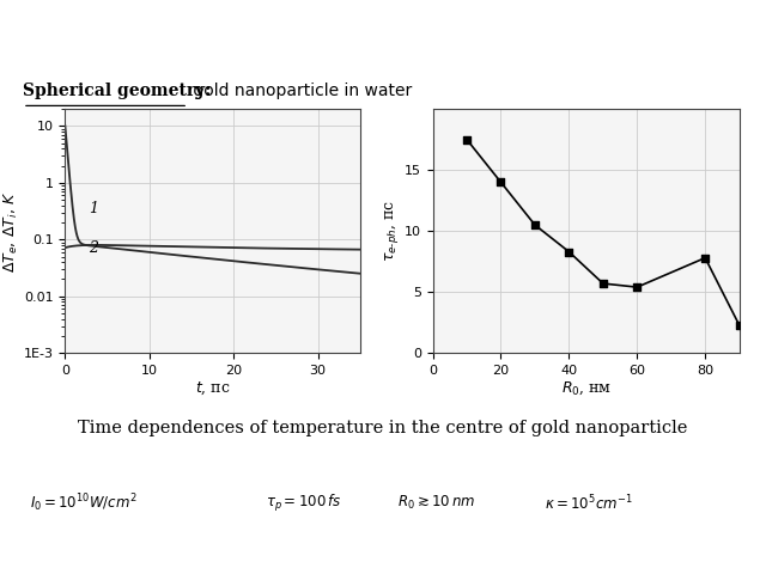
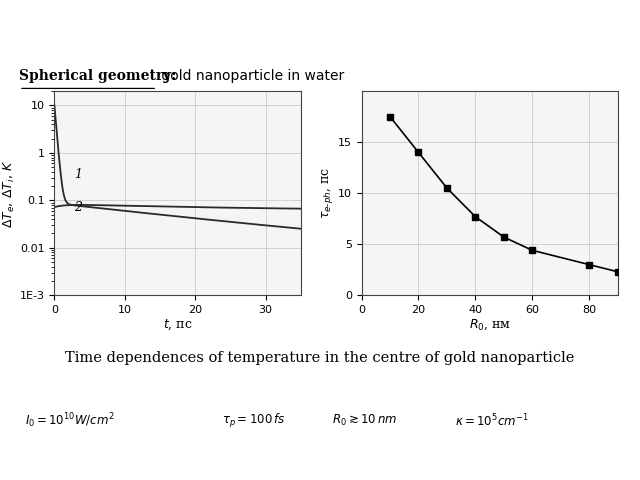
40: 8.3 -> 7.7
60: 5.4 -> 4.4
80: 7.8 -> 3.0
